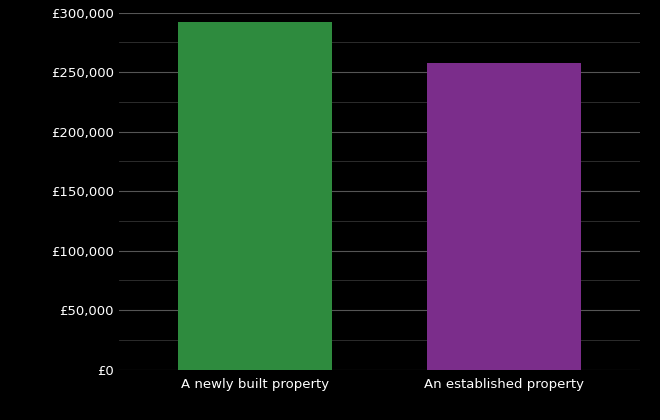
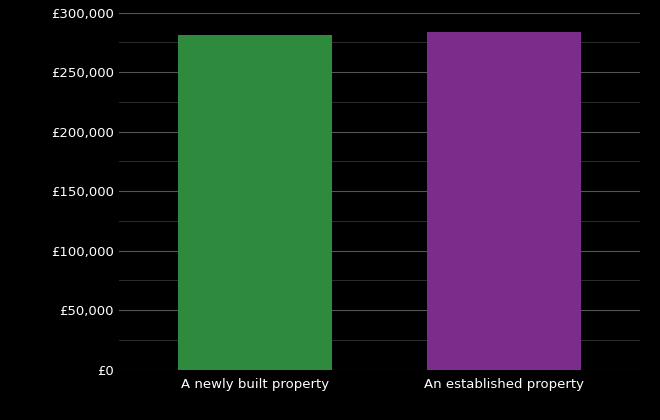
A newly built property: £292,000 -> £281,000
An established property: £258,000 -> £284,000
